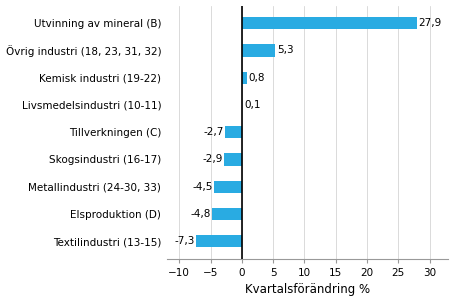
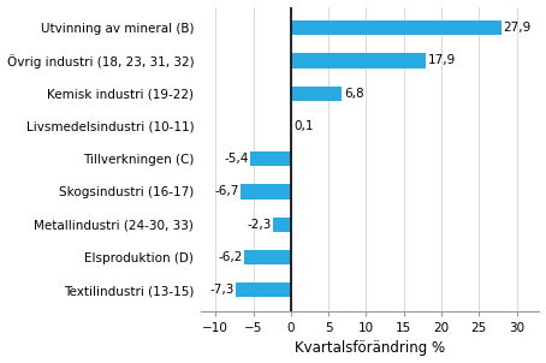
Övrig industri (18, 23, 31, 32): 5,3 -> 17,9
Kemisk industri (19-22): 0,8 -> 6,8
Tillverkningen (C): -2,7 -> -5,4
Skogsindustri (16-17): -2,9 -> -6,7
Metallindustri (24-30, 33): -4,5 -> -2,3
Elsproduktion (D): -4,8 -> -6,2
